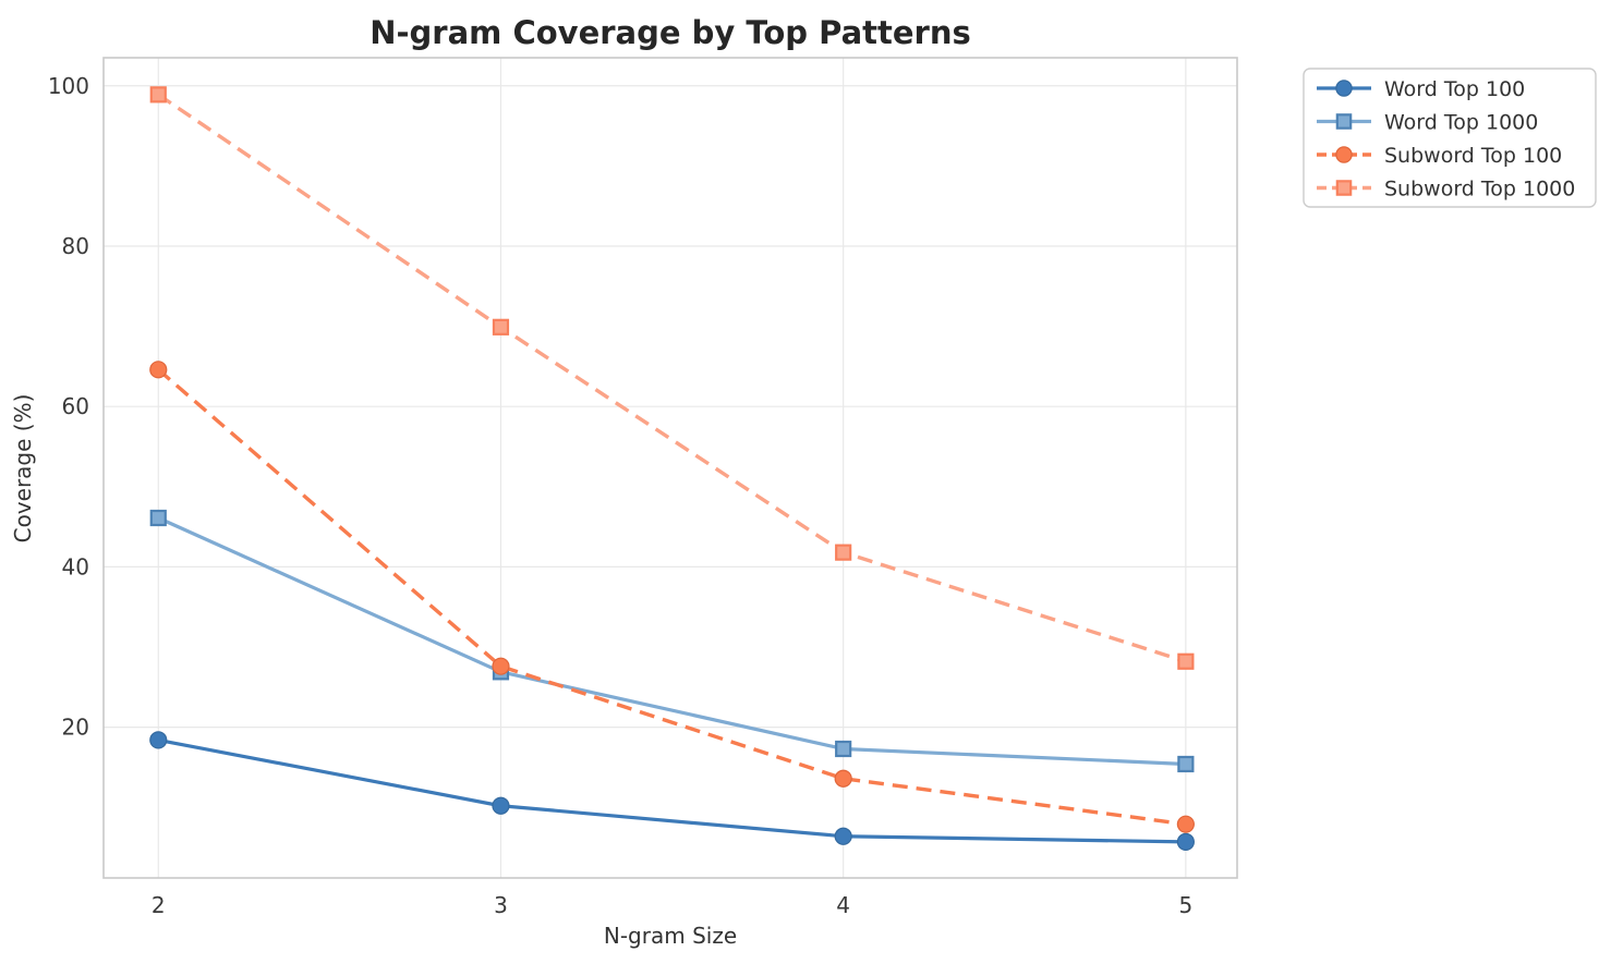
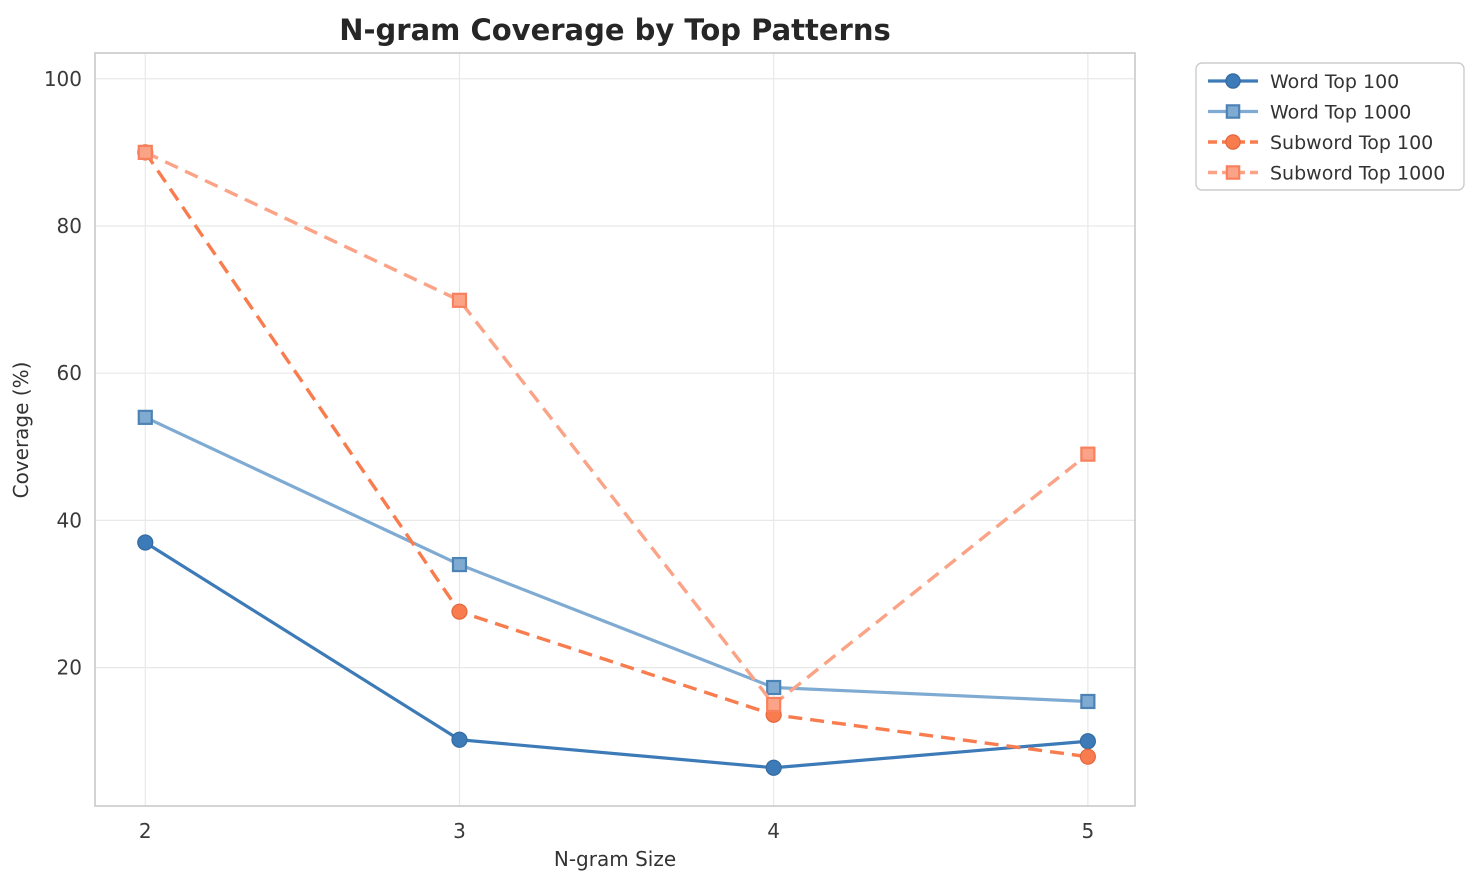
Word Top 100/2: 18 -> 37
Word Top 1000/2: 46 -> 54
Subword Top 100/2: 65 -> 90
Subword Top 1000/2: 99 -> 90
Word Top 1000/3: 27 -> 34
Subword Top 1000/4: 42 -> 15
Word Top 100/5: 6 -> 10
Subword Top 1000/5: 28 -> 49
